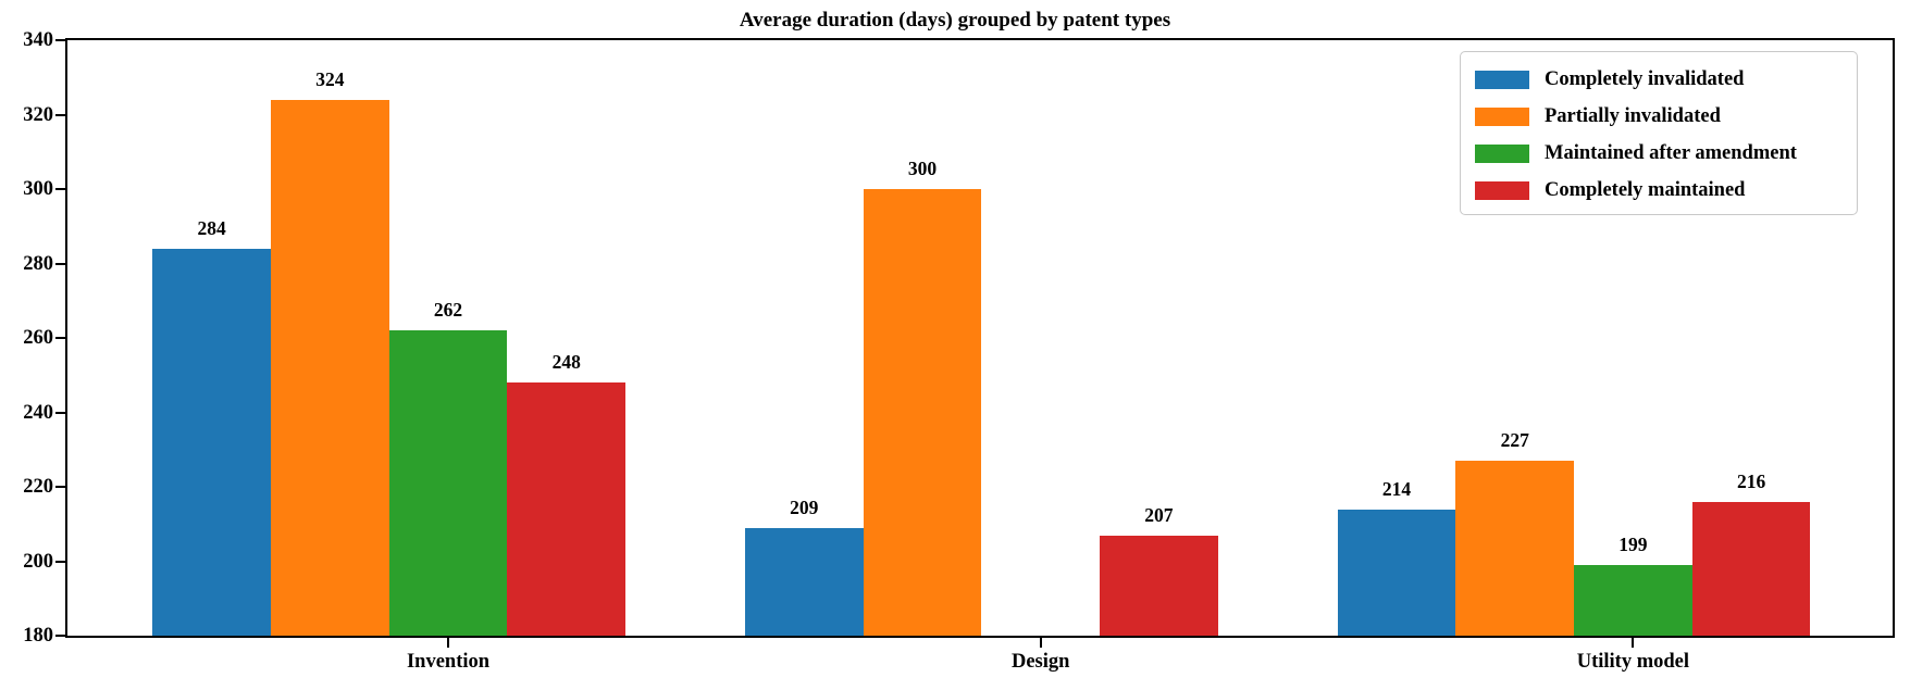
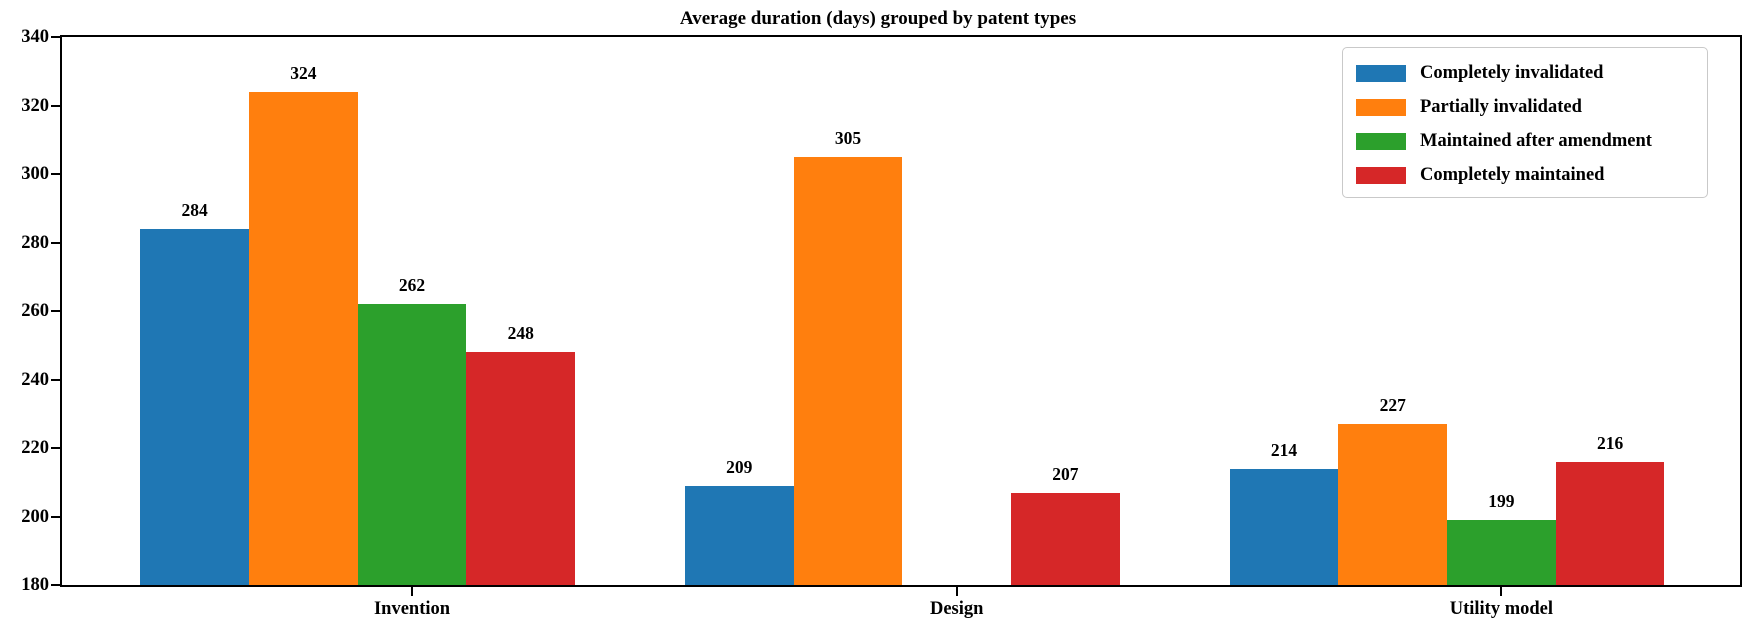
Partially invalidated/Design: 300 -> 305
